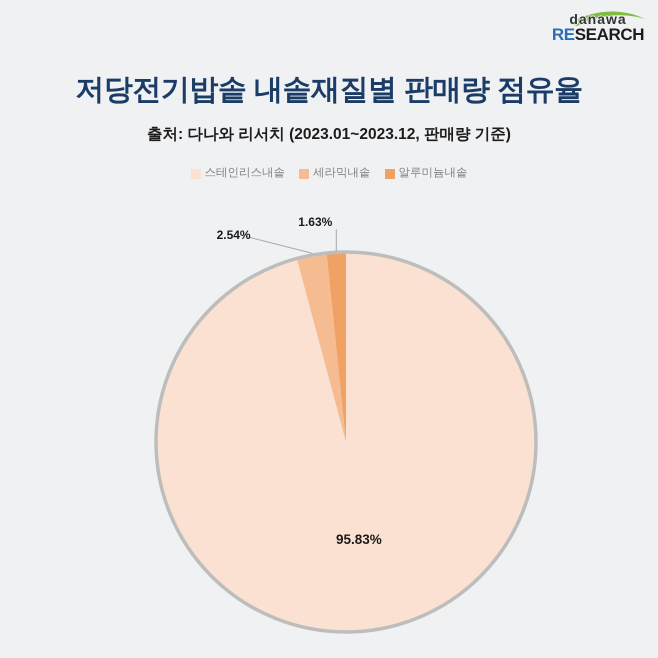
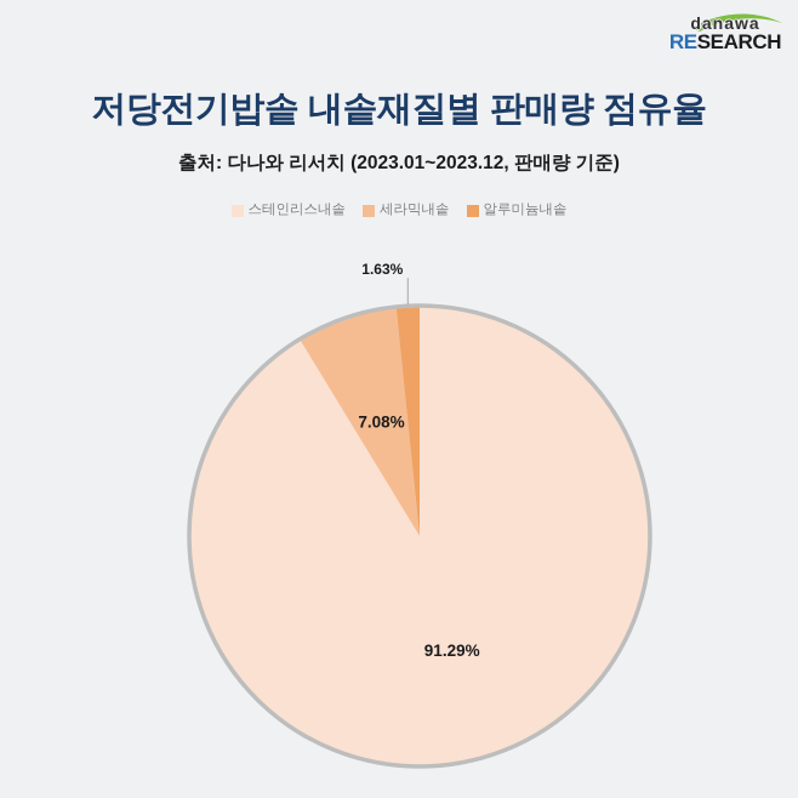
스테인리스내솥: 95.83% -> 91.29%
세라믹내솥: 2.54% -> 7.08%
